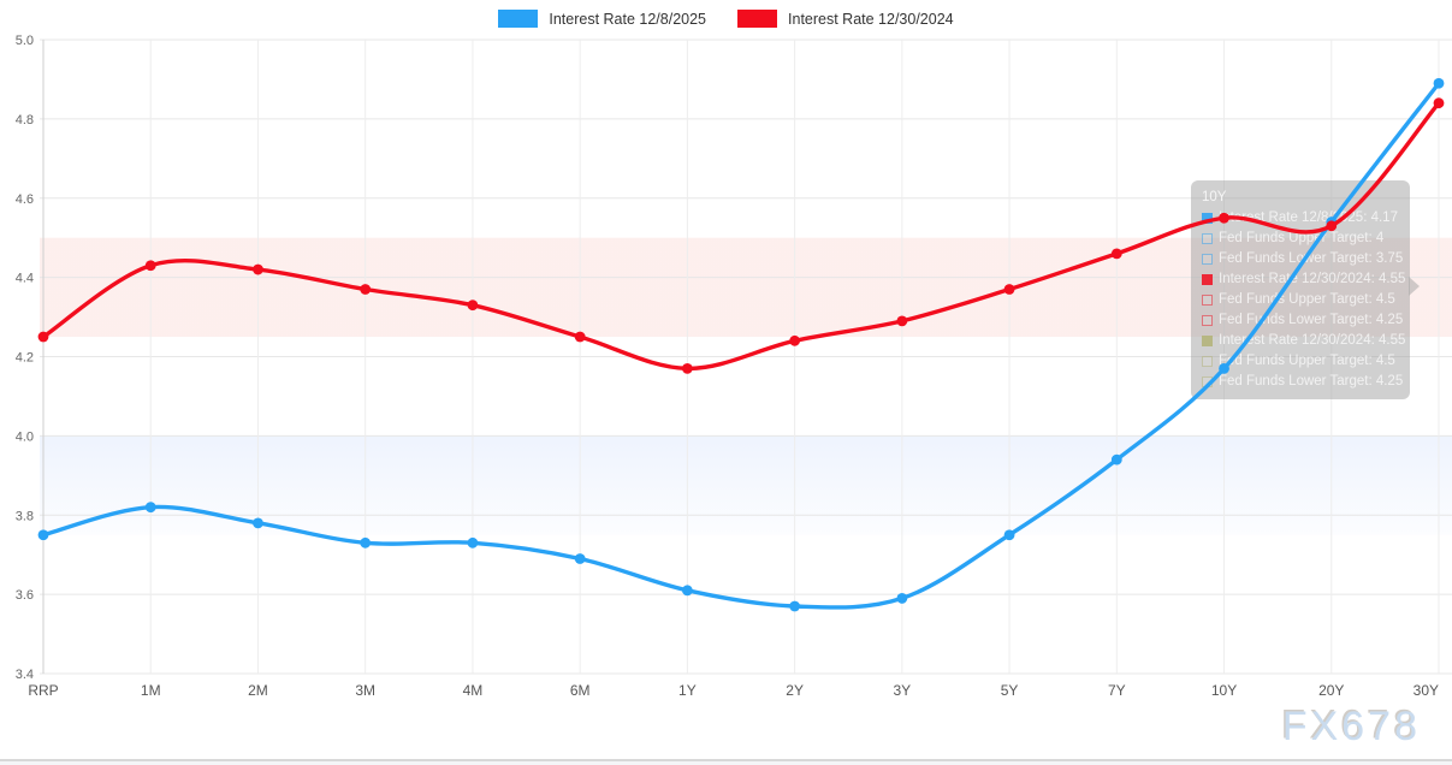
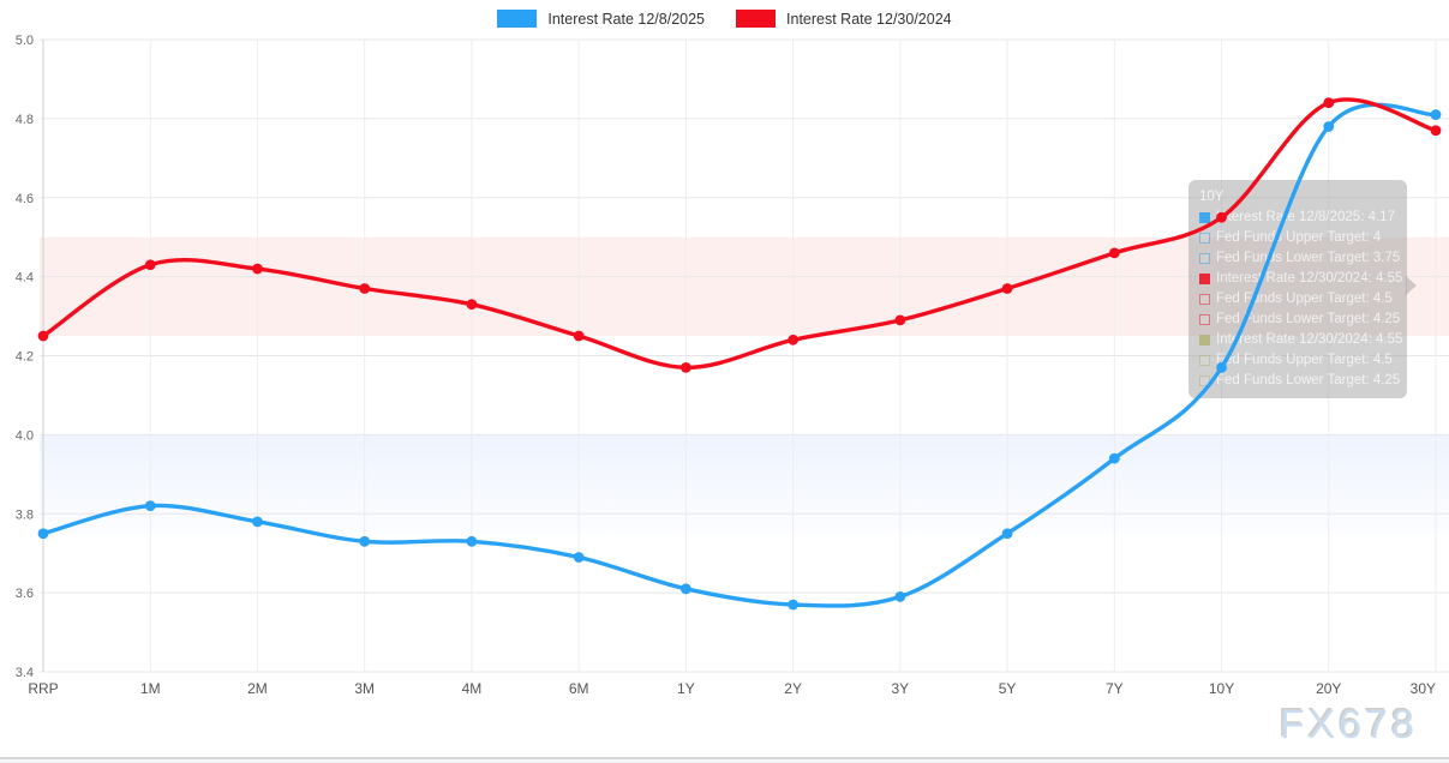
Interest Rate 12/8/2025/20Y: 4.54 -> 4.78
Interest Rate 12/30/2024/20Y: 4.53 -> 4.84
Interest Rate 12/8/2025/30Y: 4.89 -> 4.81
Interest Rate 12/30/2024/30Y: 4.84 -> 4.77
